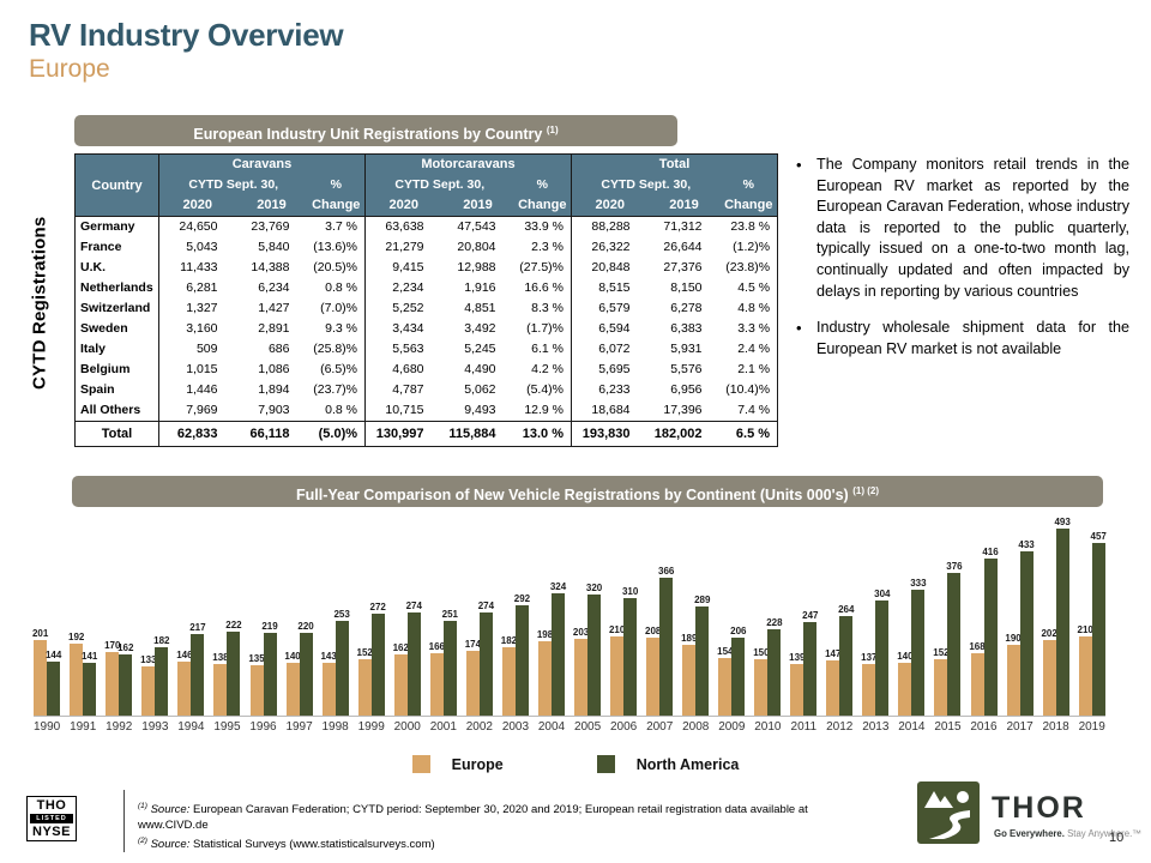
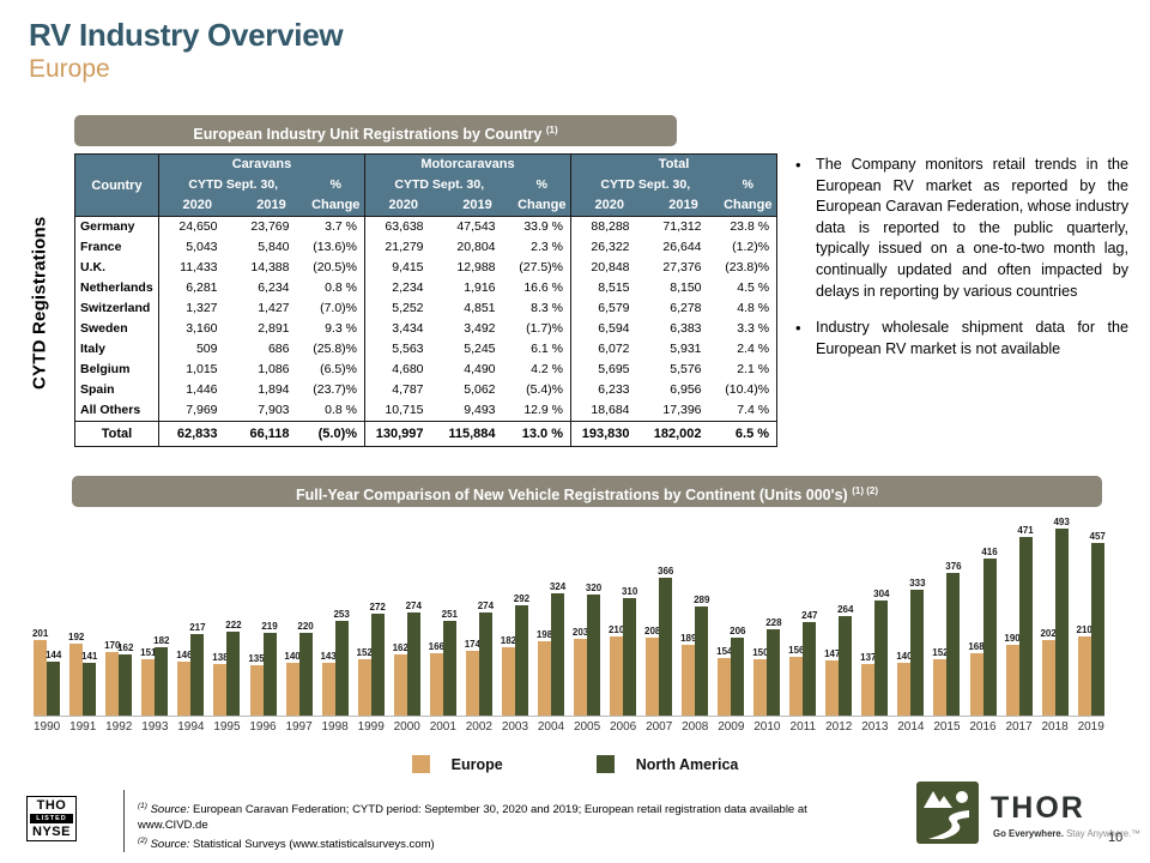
Europe/1993: 133 -> 151
Europe/2011: 139 -> 156
North America/2017: 433 -> 471
